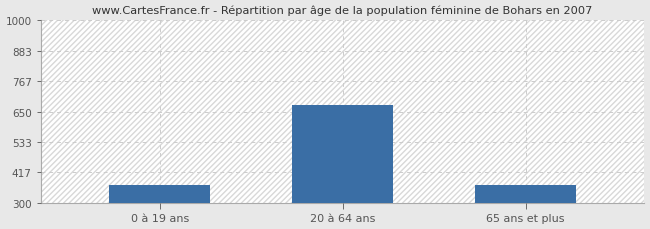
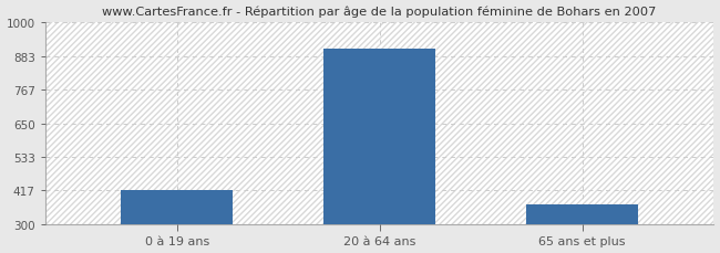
0 à 19 ans: 370 -> 417
20 à 64 ans: 675 -> 910
